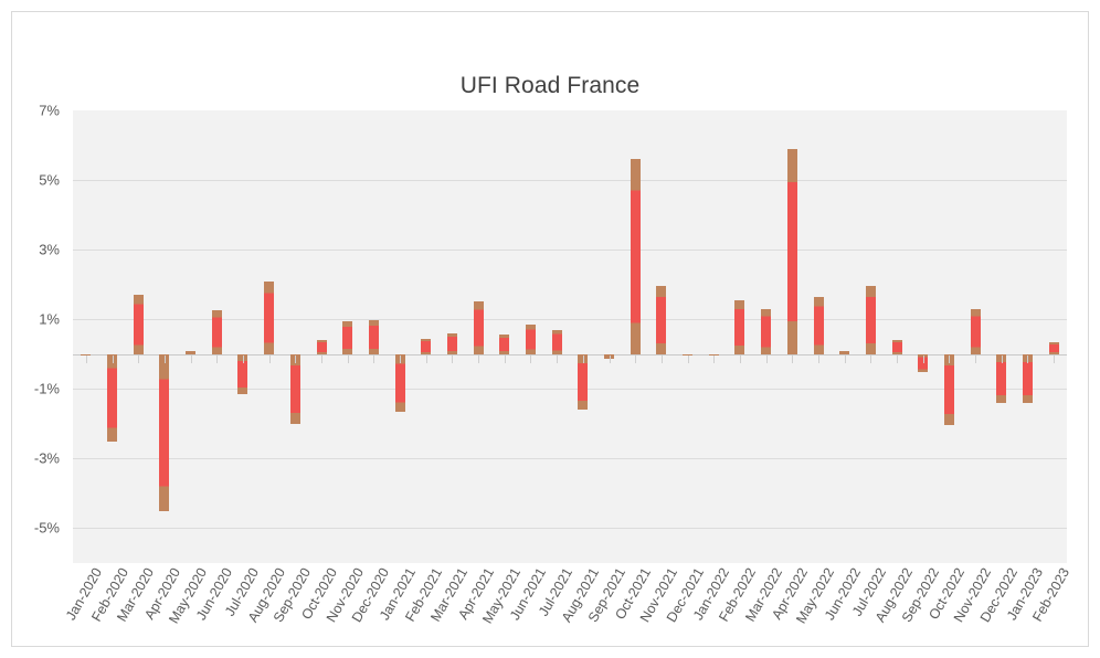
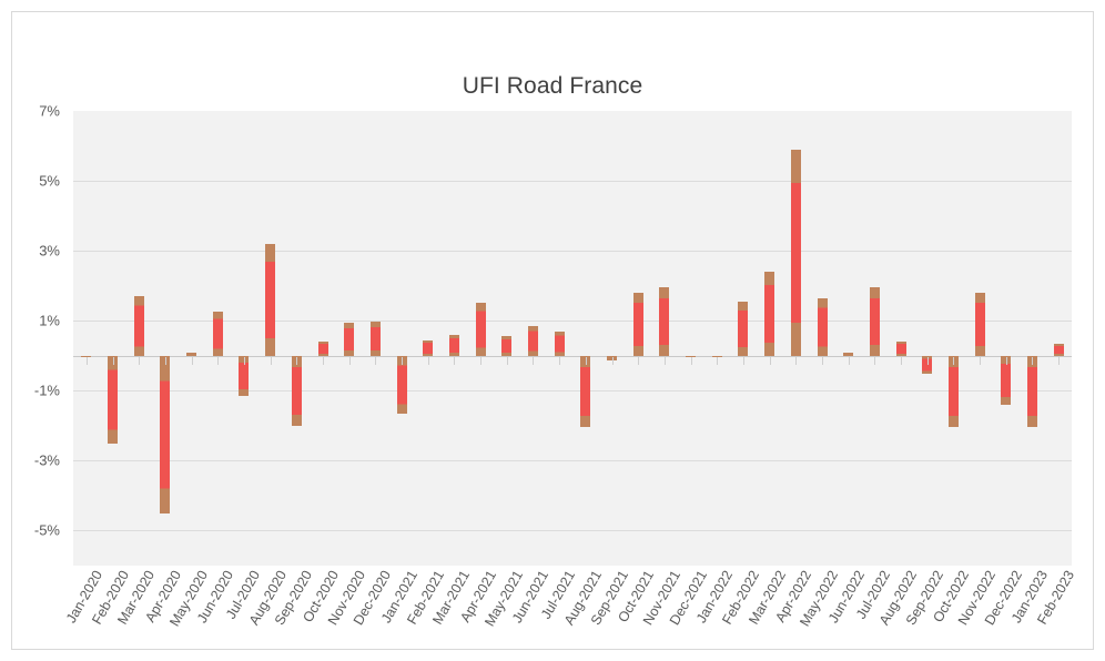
Aug-2020: 2.1% -> 3.2%
Aug-2021: -1.6% -> -2.0%
Oct-2021: 5.6% -> 1.8%
Mar-2022: 1.3% -> 2.4%
Nov-2022: 1.3% -> 1.8%
Jan-2023: -1.4% -> -2.0%
